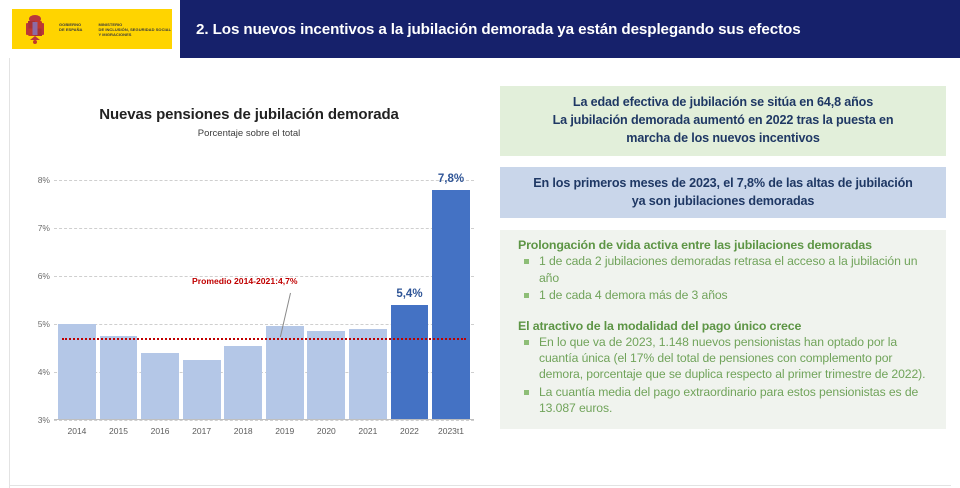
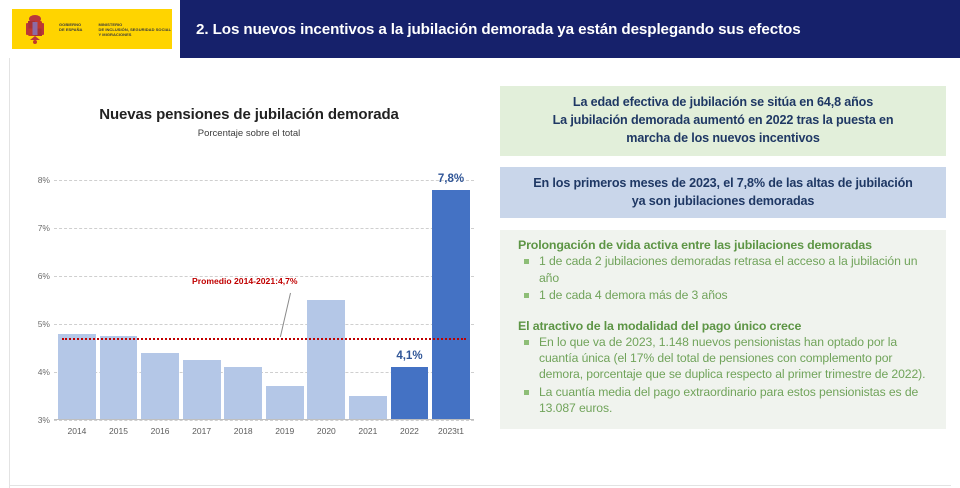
2014: 5.0% -> 4.8%
2018: 4.5% -> 4.1%
2019: 5.0% -> 3.7%
2020: 4.8% -> 5.5%
2021: 4.9% -> 3.5%
2022: 5,4% -> 4,1%
